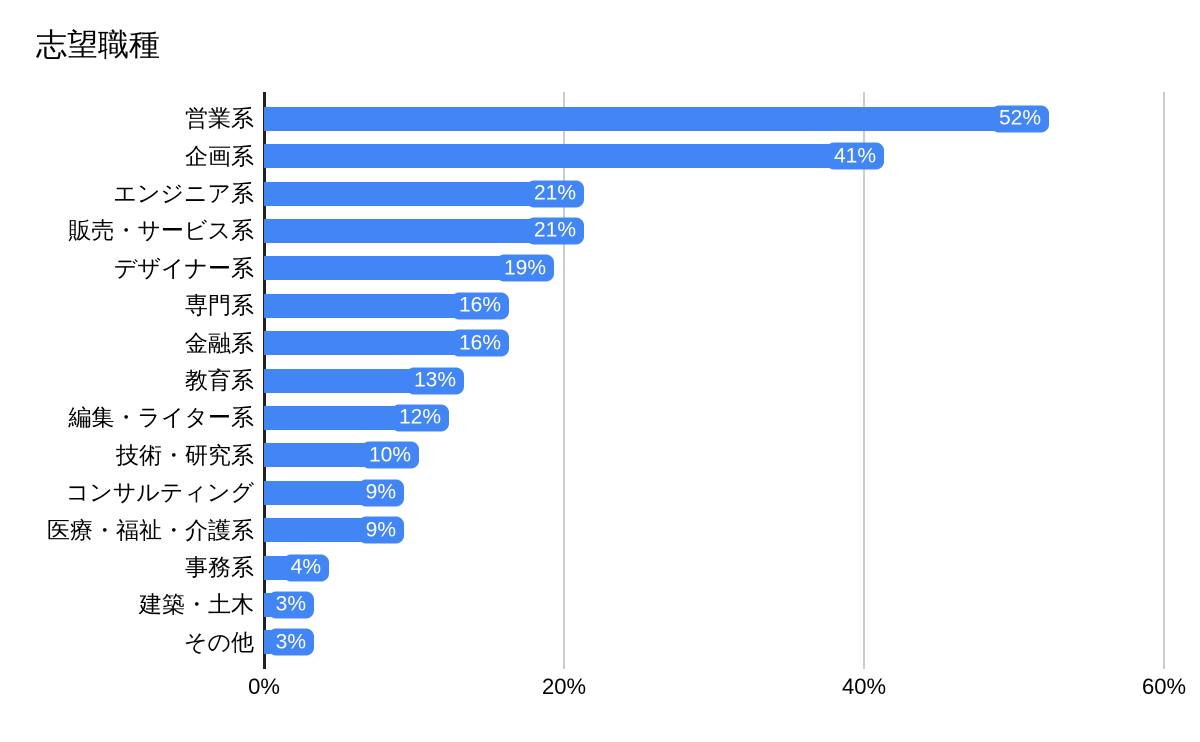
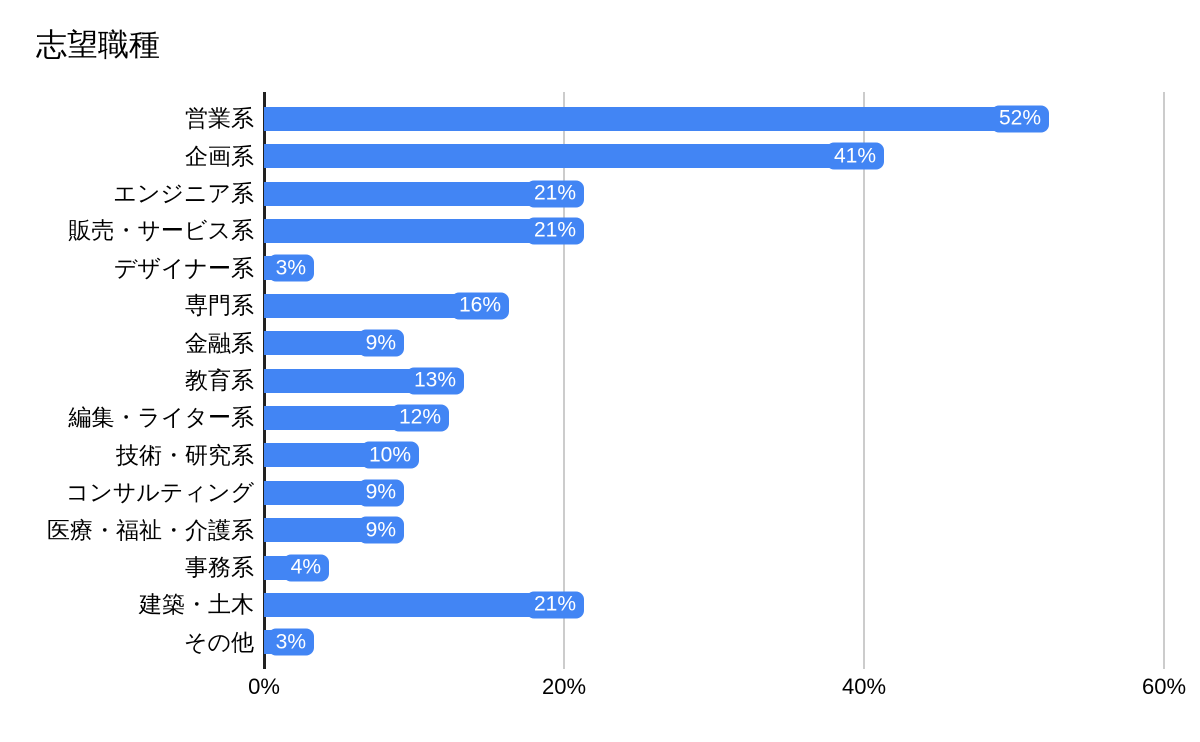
デザイナー系: 19% -> 3%
金融系: 16% -> 9%
建築・土木: 3% -> 21%
